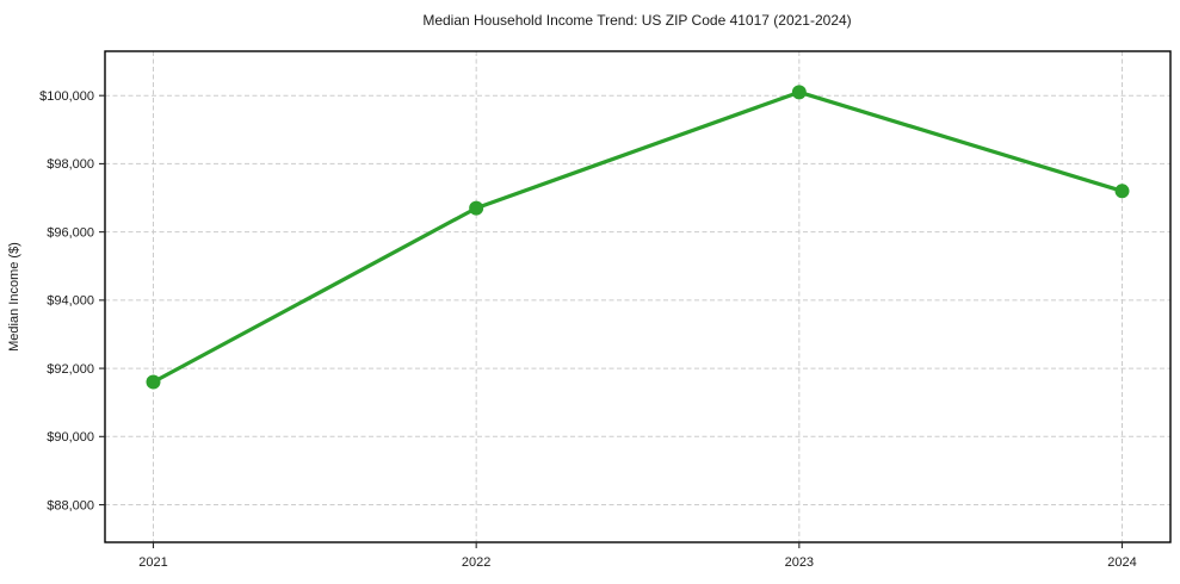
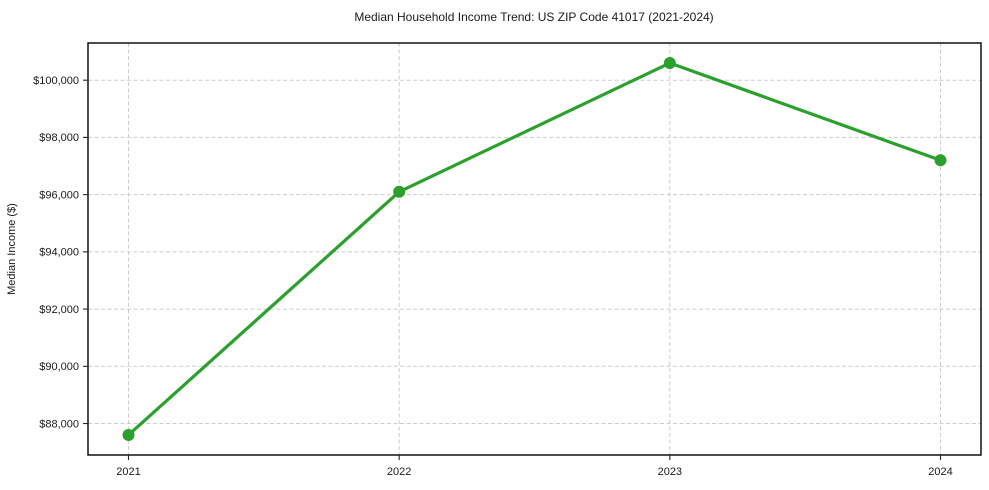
2021: $91600 -> $87600
2022: $96700 -> $96100
2023: $100100 -> $100600
